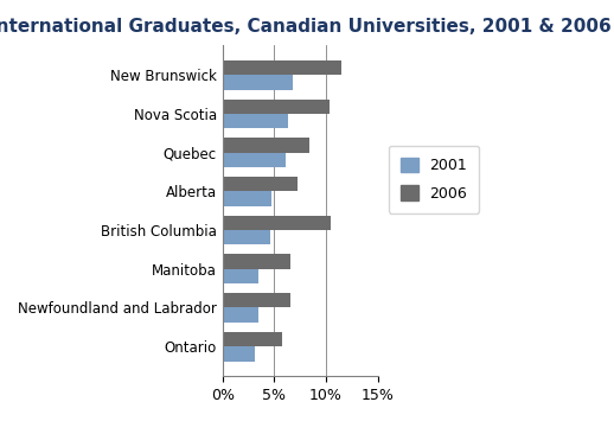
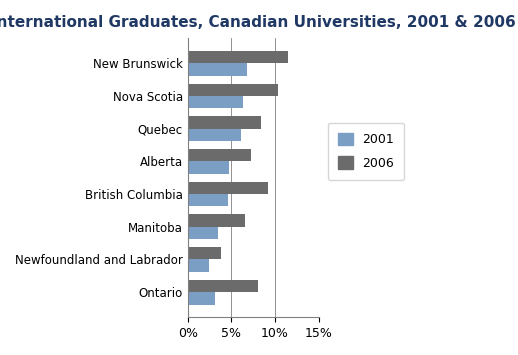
2006/British Columbia: 10.4% -> 9.2%
2006/Newfoundland and Labrador: 6.5% -> 3.8%
2001/Newfoundland and Labrador: 3.5% -> 2.4%
2006/Ontario: 5.7% -> 8.0%
